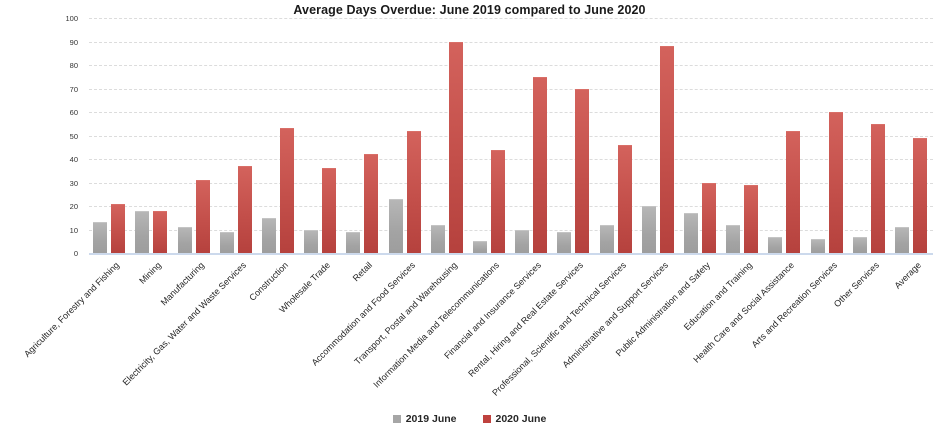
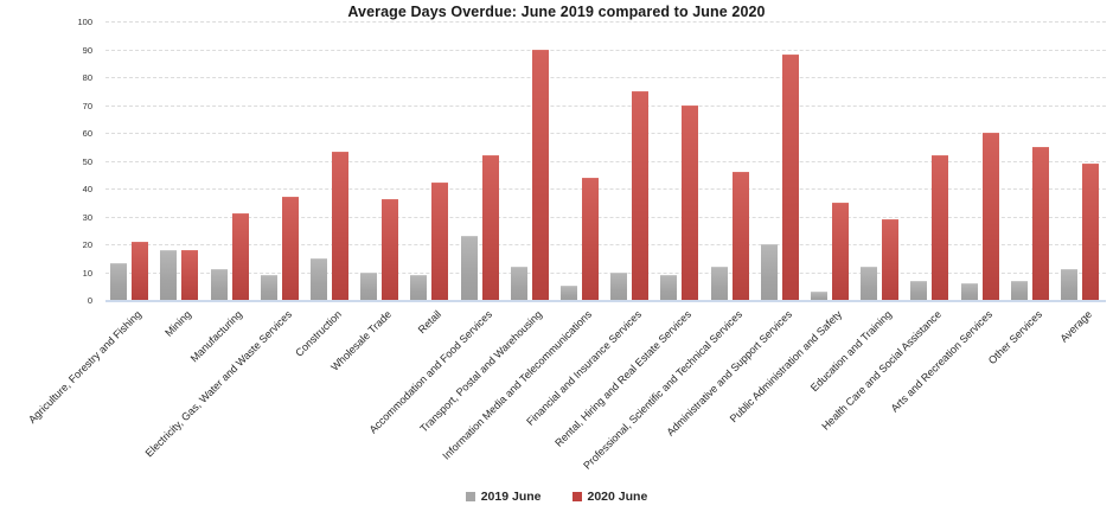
2019 June/Public Administration and Safety: 17 -> 3
2020 June/Public Administration and Safety: 30 -> 35
